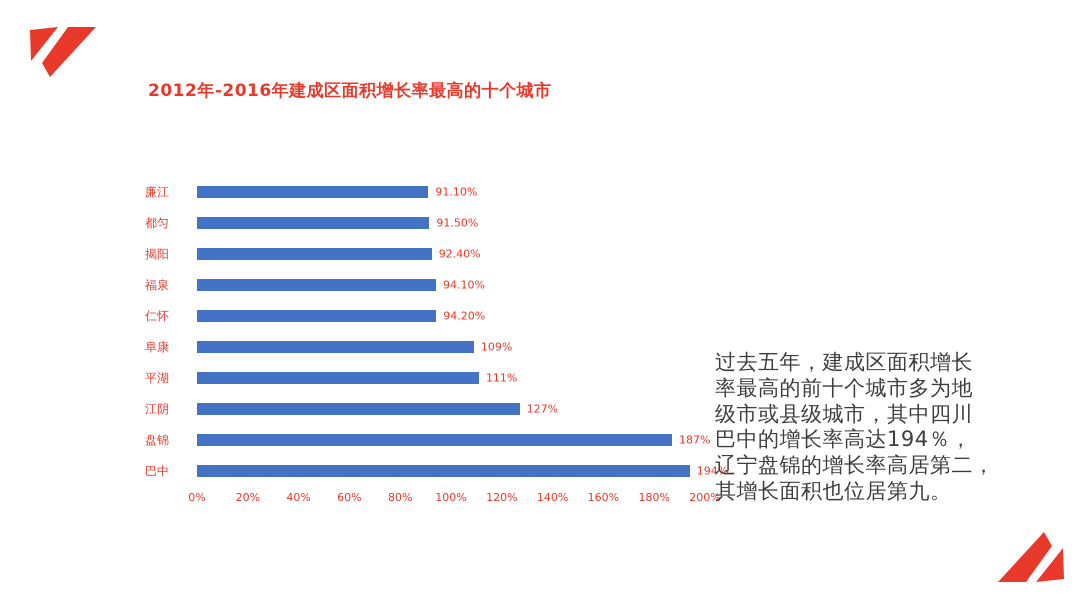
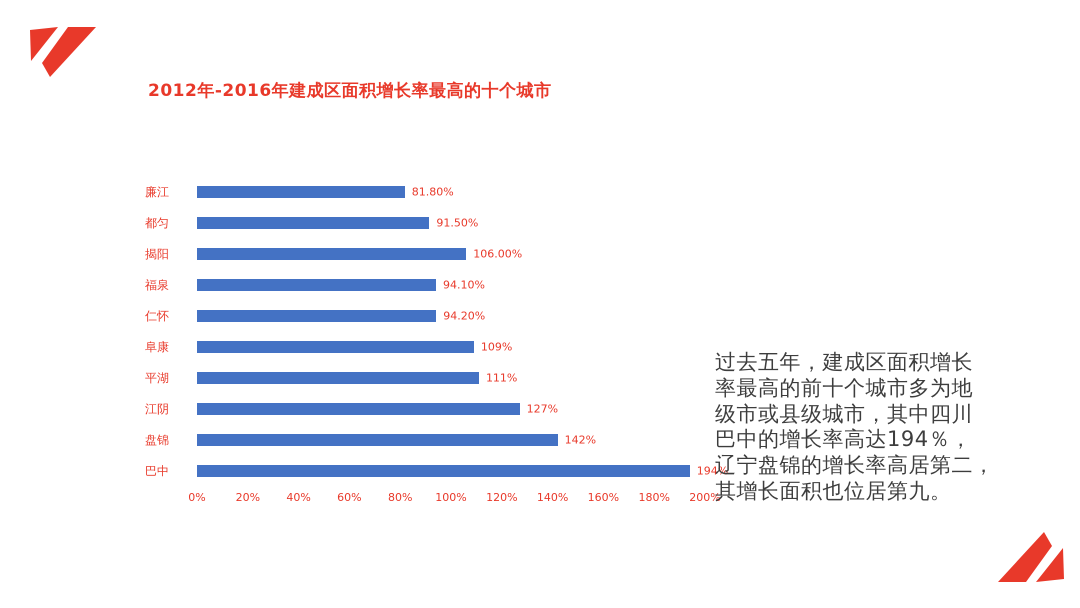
廉江: 91.10% -> 81.80%
揭阳: 92.40% -> 106.00%
盘锦: 187% -> 142%
